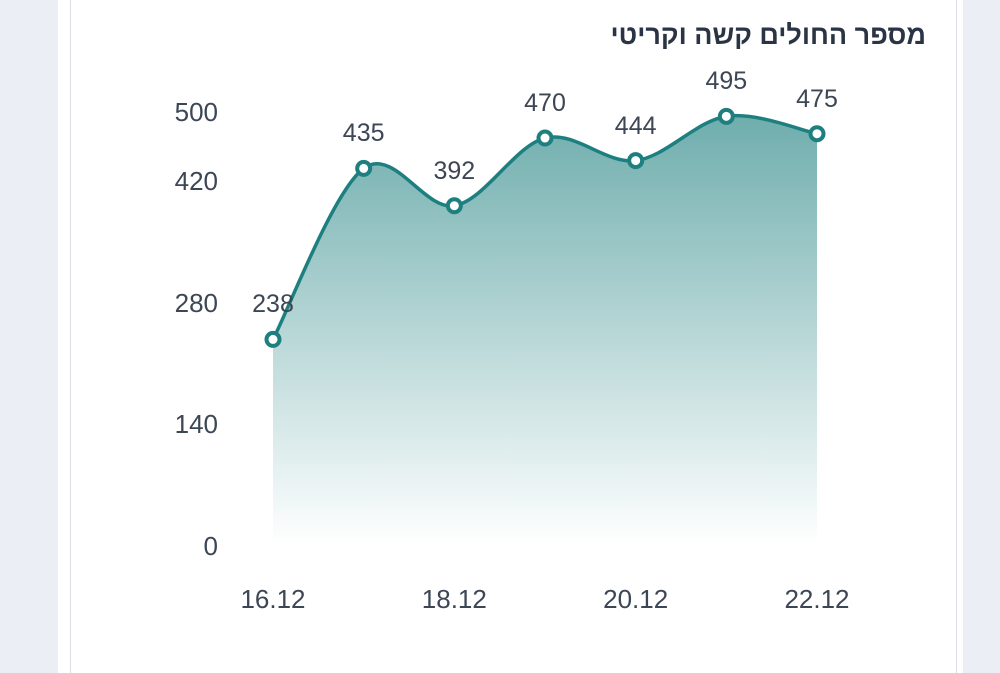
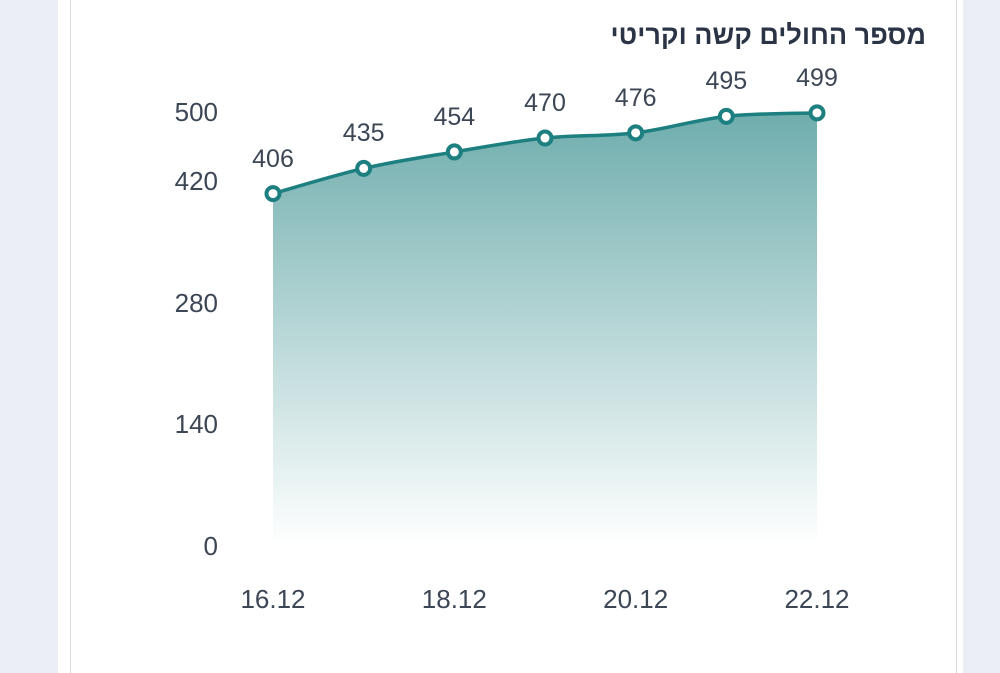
16.12: 238 -> 406
18.12: 392 -> 454
20.12: 444 -> 476
22.12: 475 -> 499
